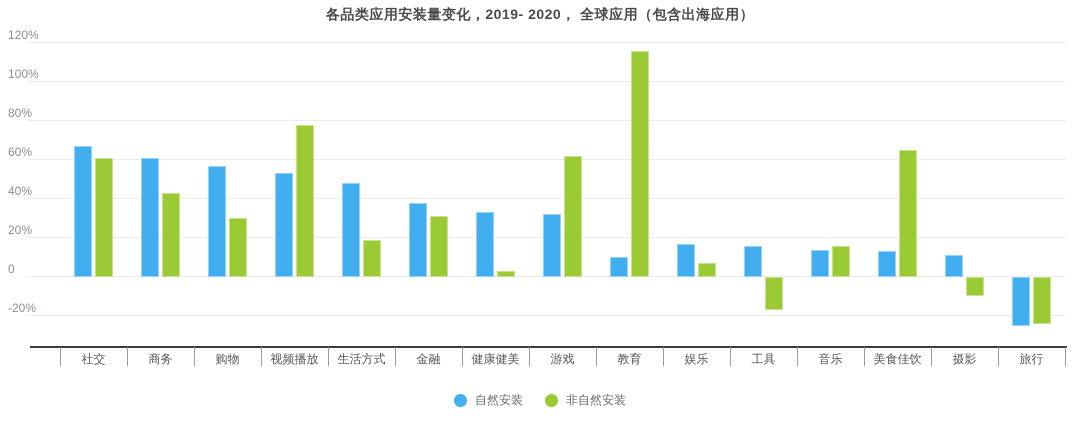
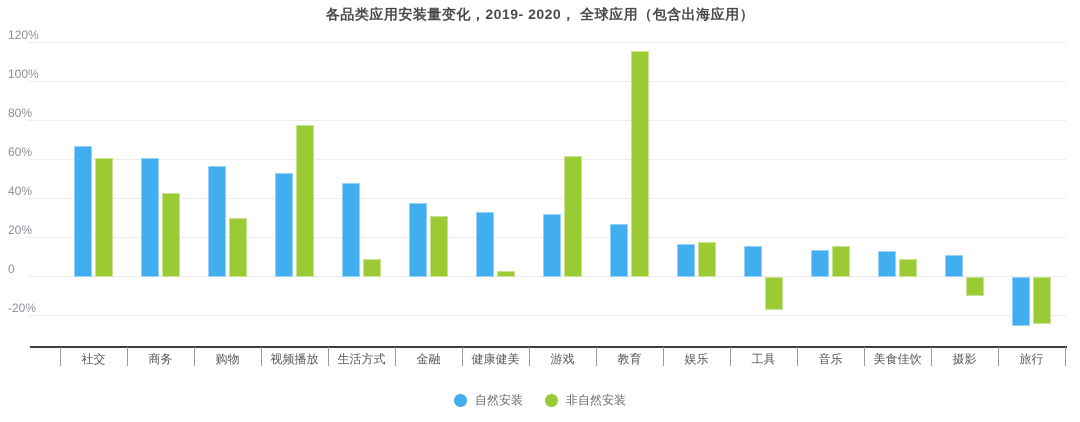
非自然安装/生活方式: 19% -> 9%
自然安装/教育: 10% -> 27%
非自然安装/娱乐: 7% -> 18%
非自然安装/美食佳饮: 65% -> 9%
